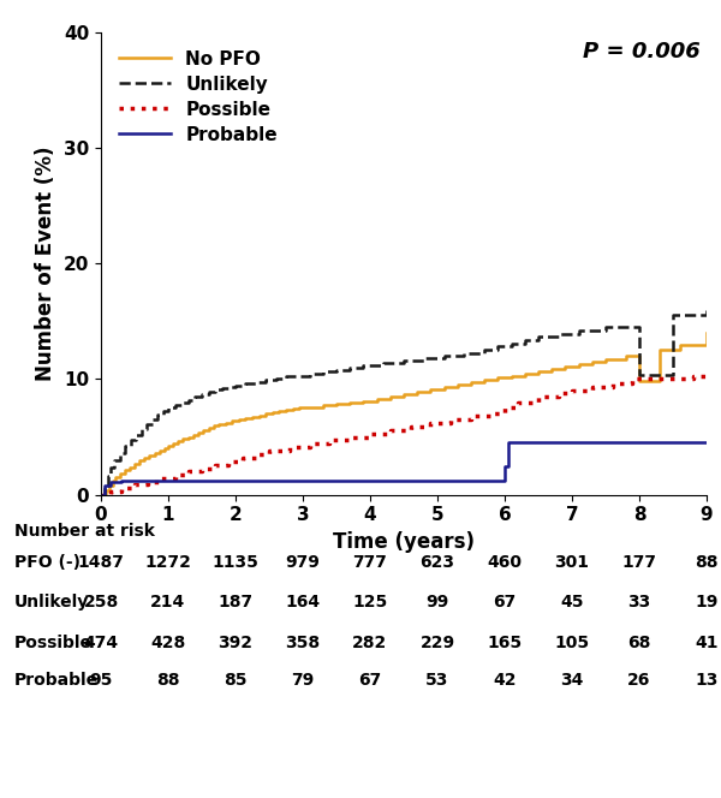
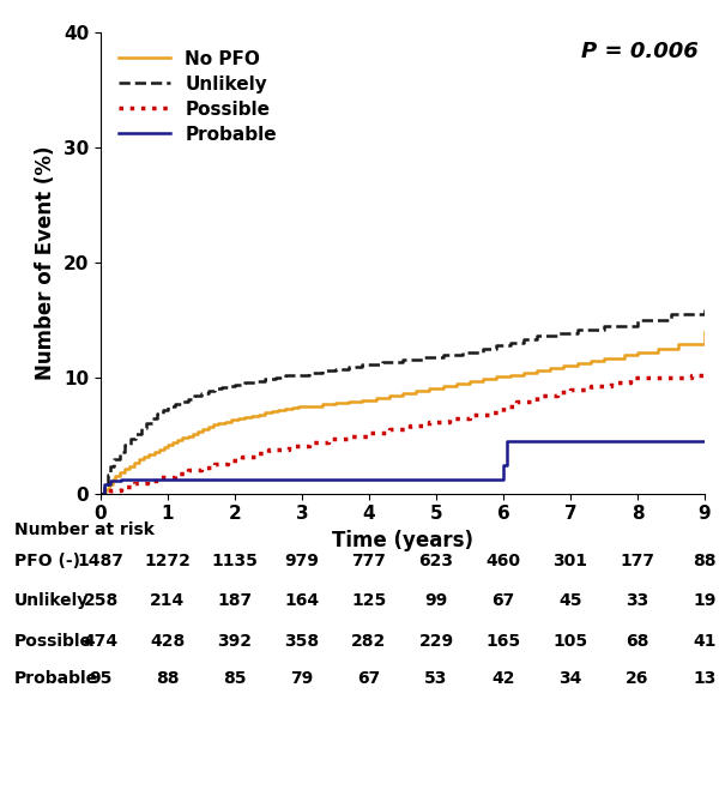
No PFO/8: 9.8 -> 12.2
Unlikely/8: 10.4 -> 15.0
